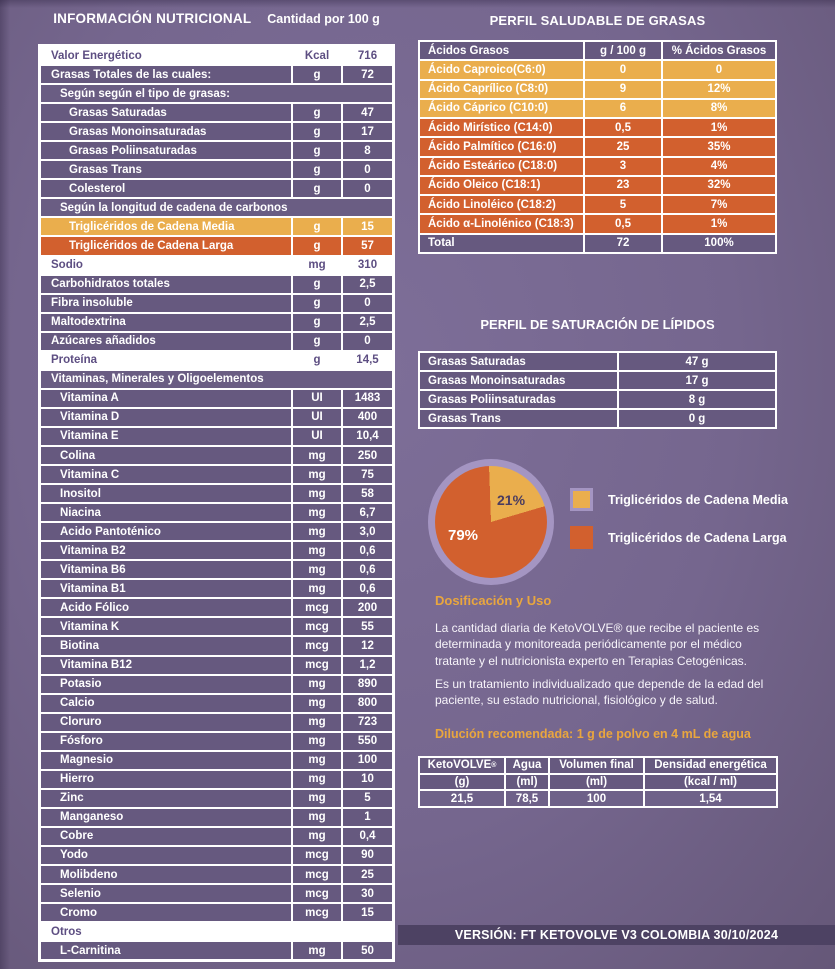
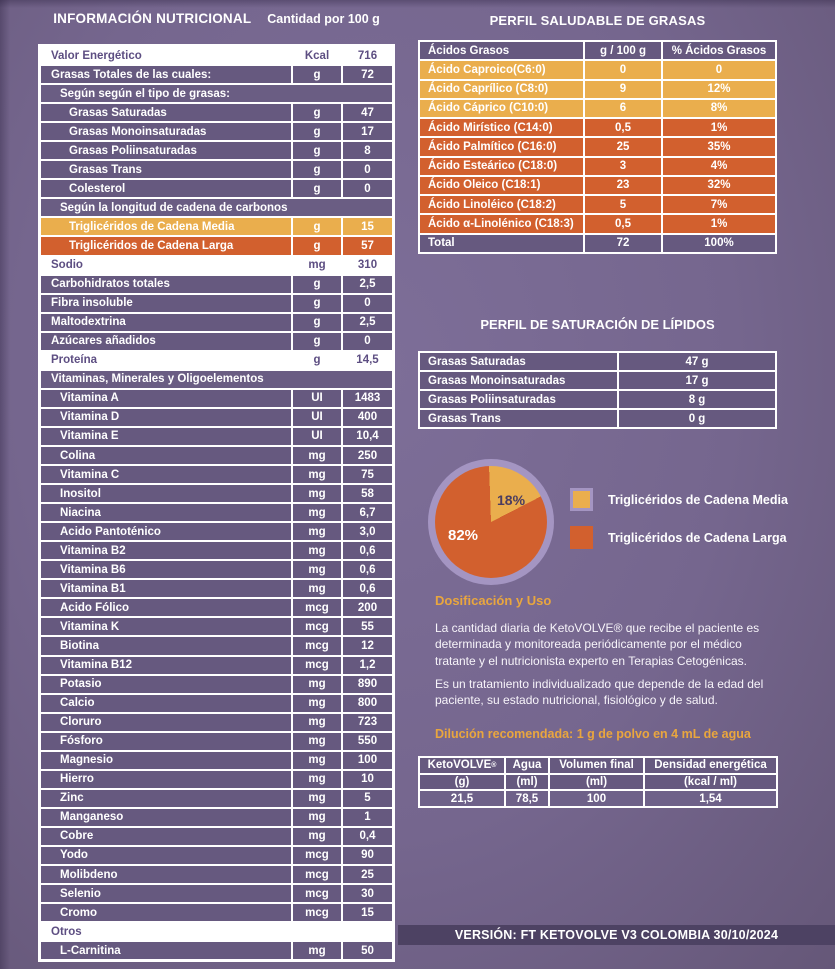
Triglicéridos de Cadena Media: 21% -> 18%
Triglicéridos de Cadena Larga: 79% -> 82%
